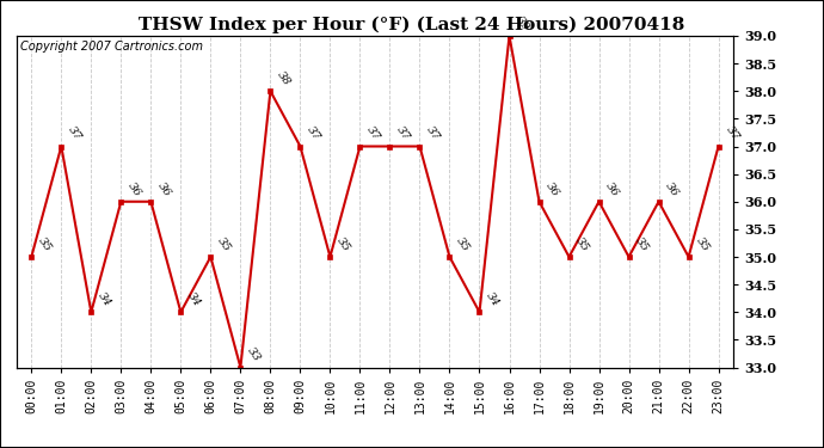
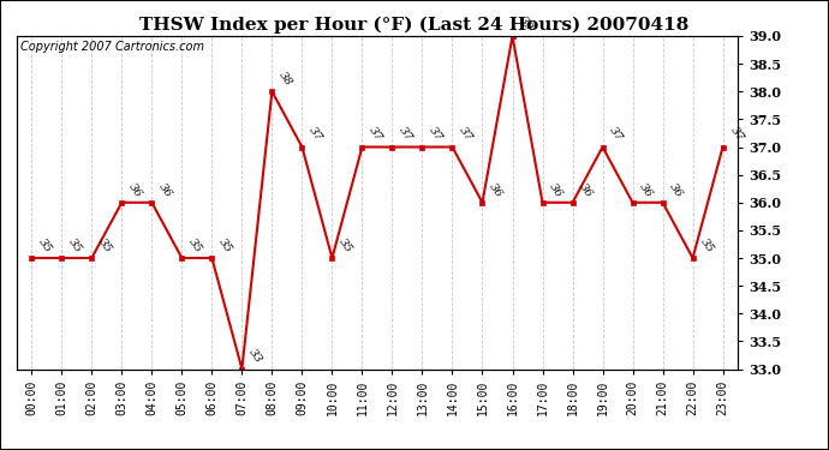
01:00: 37 -> 35
02:00: 34 -> 35
05:00: 34 -> 35
14:00: 35 -> 37
15:00: 34 -> 36
18:00: 35 -> 36
19:00: 36 -> 37
20:00: 35 -> 36
